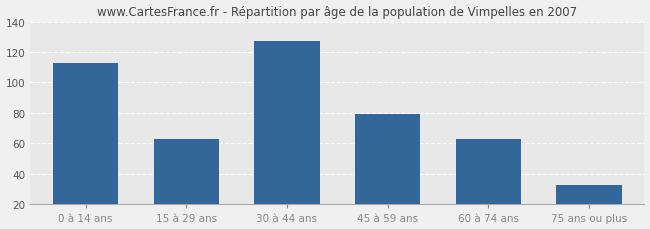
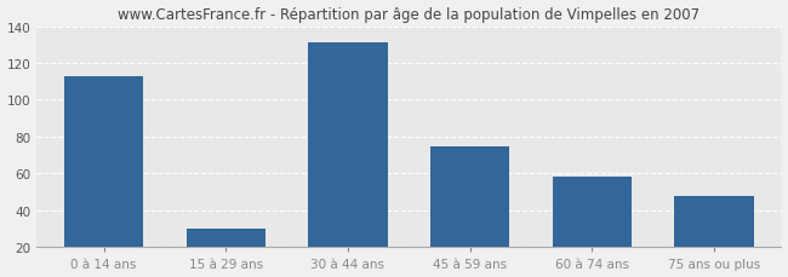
15 à 29 ans: 63 -> 30
30 à 44 ans: 127 -> 131
45 à 59 ans: 79 -> 75
60 à 74 ans: 63 -> 58
75 ans ou plus: 33 -> 48
